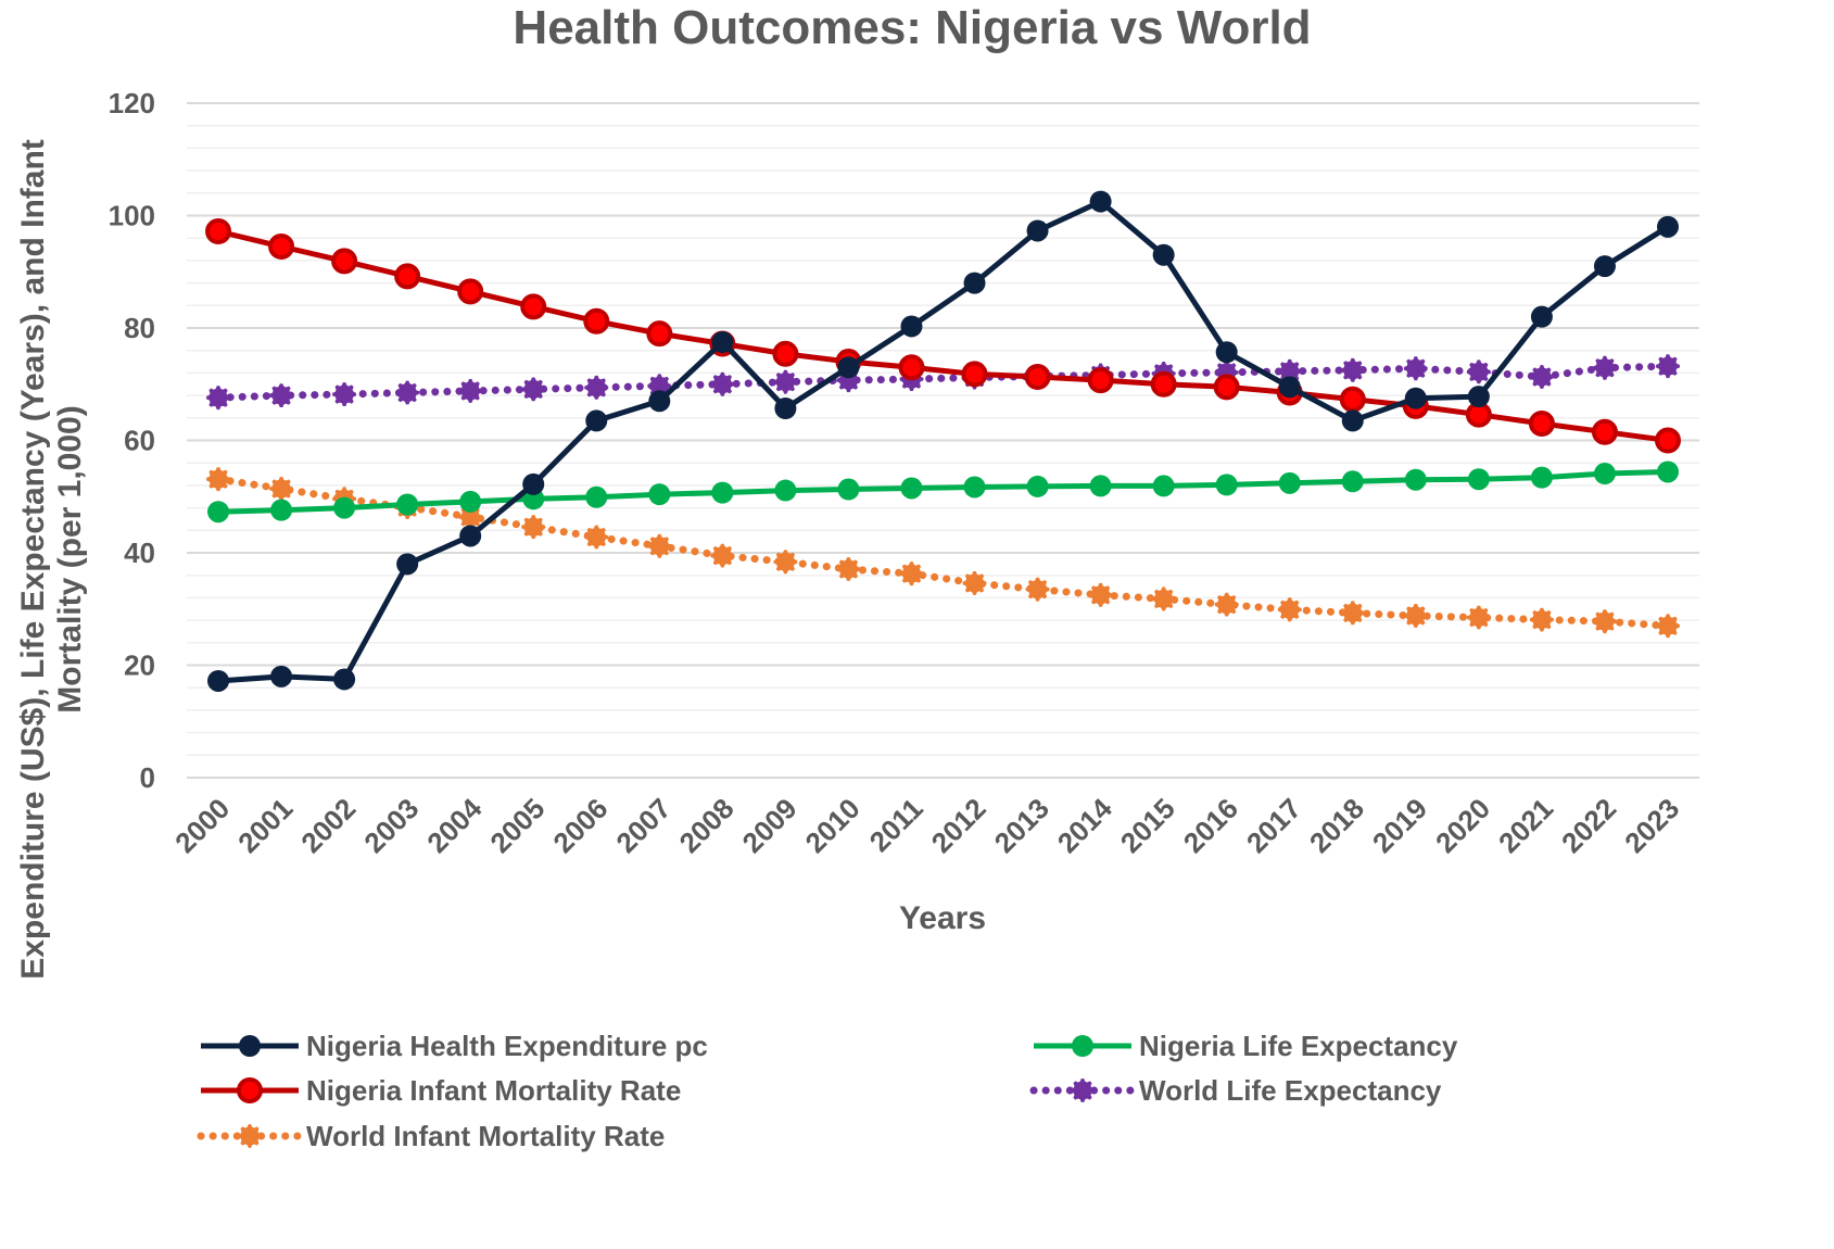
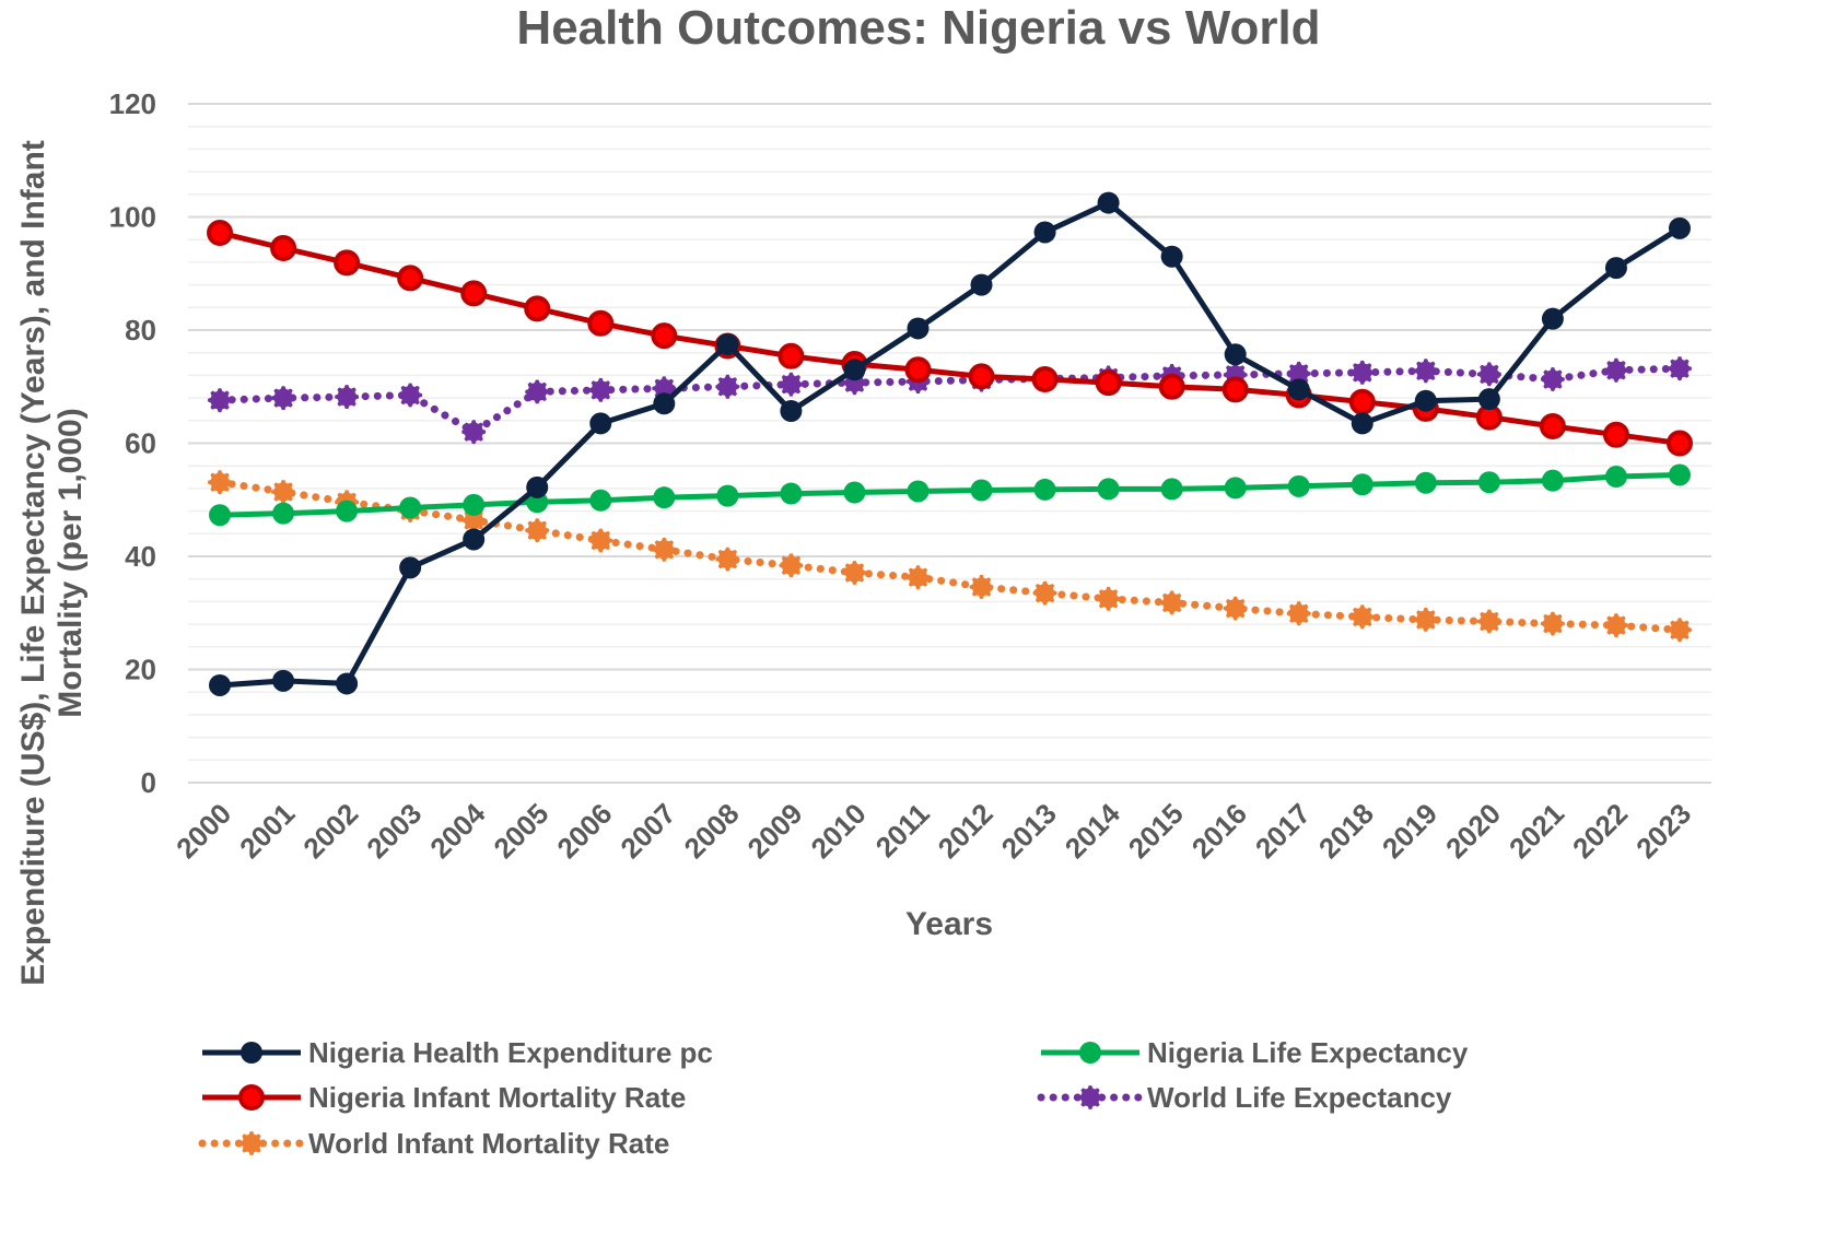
World Life Expectancy/2004: 69 -> 62
